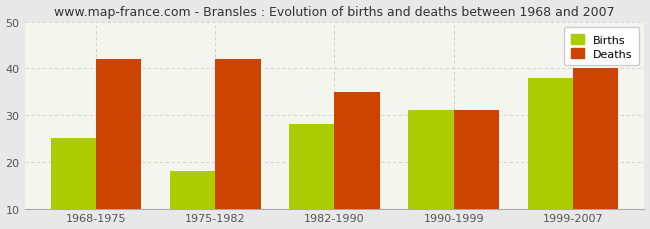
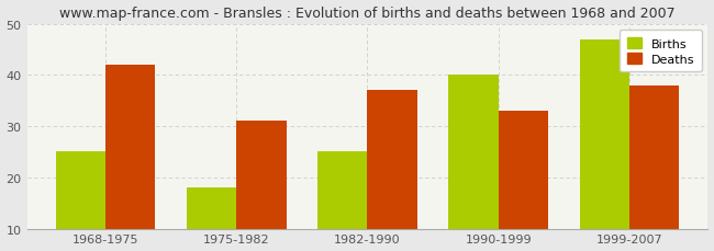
Deaths/1975-1982: 42 -> 31
Births/1982-1990: 28 -> 25
Deaths/1982-1990: 35 -> 37
Births/1990-1999: 31 -> 40
Deaths/1990-1999: 31 -> 33
Births/1999-2007: 38 -> 47
Deaths/1999-2007: 40 -> 38
